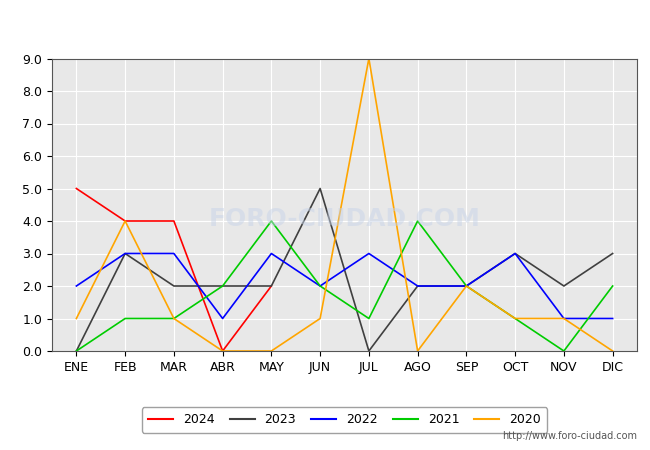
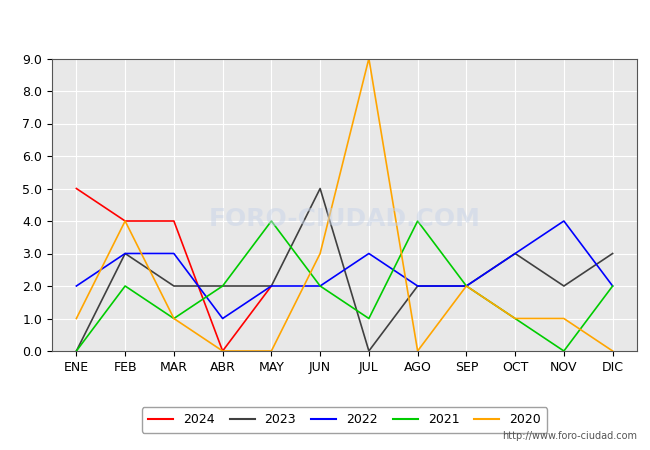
2021/FEB: 1 -> 2
2022/MAY: 3 -> 2
2020/JUN: 1 -> 3
2022/NOV: 1 -> 4
2022/DIC: 1 -> 2
